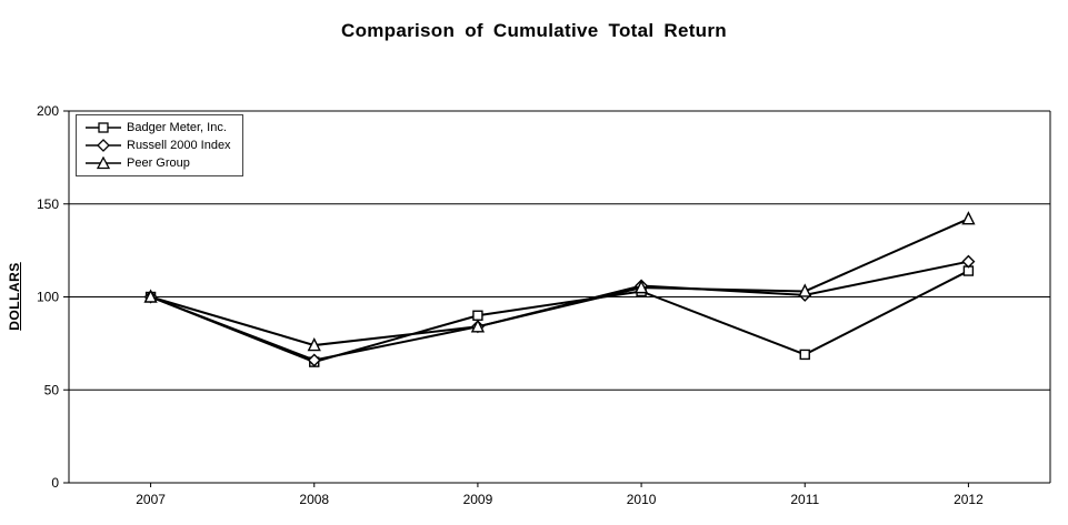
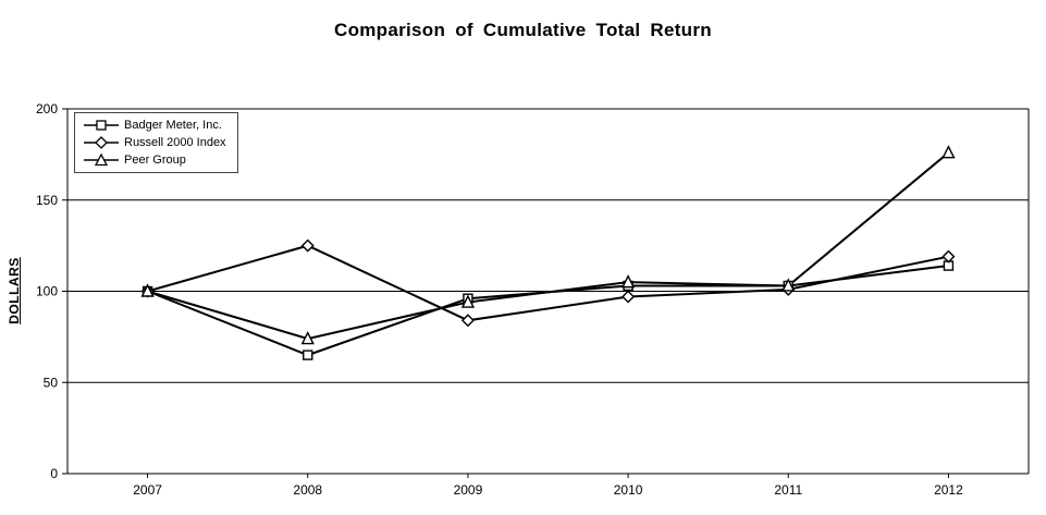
Russell 2000 Index/2008: 66 -> 125
Badger Meter, Inc./2009: 90 -> 96
Peer Group/2009: 84 -> 94
Russell 2000 Index/2010: 106 -> 97
Badger Meter, Inc./2011: 69 -> 103
Peer Group/2012: 142 -> 176
